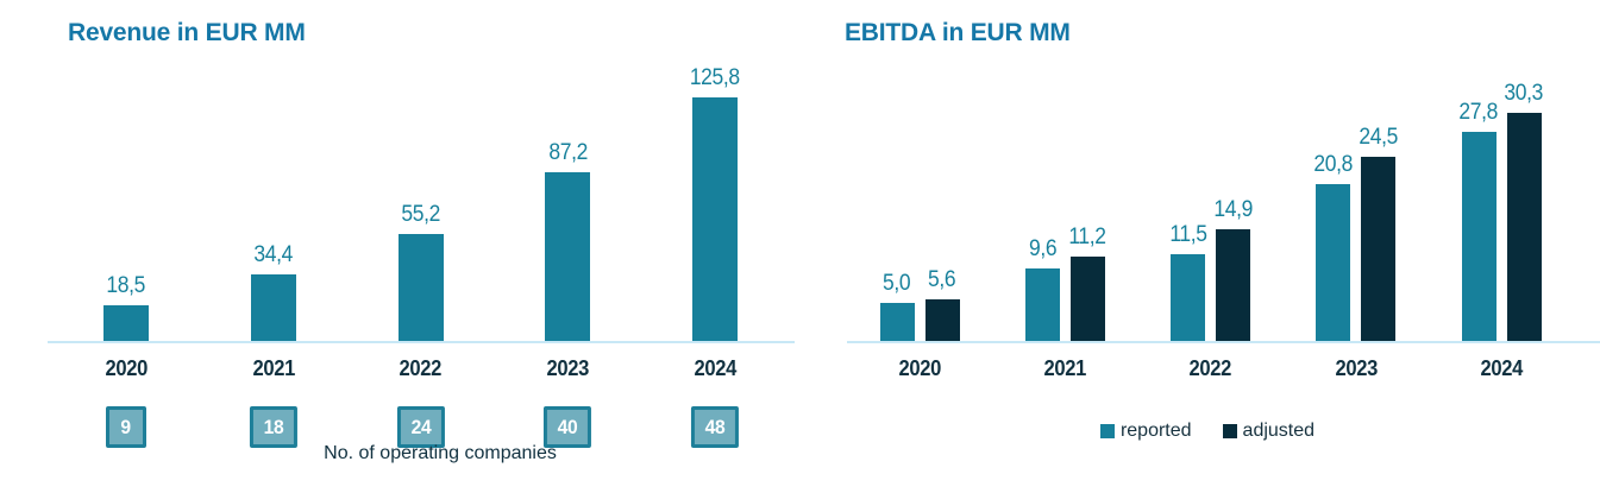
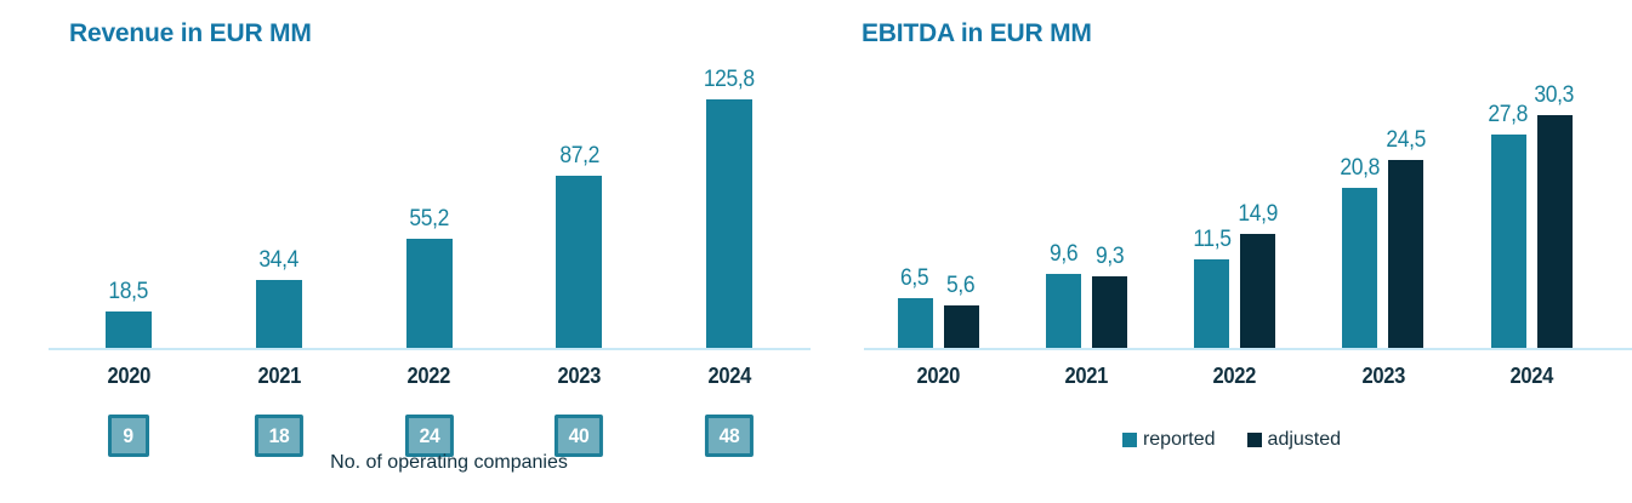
EBITDA in EUR MM/reported/2020: 5,0 -> 6,5
EBITDA in EUR MM/adjusted/2021: 11,2 -> 9,3
